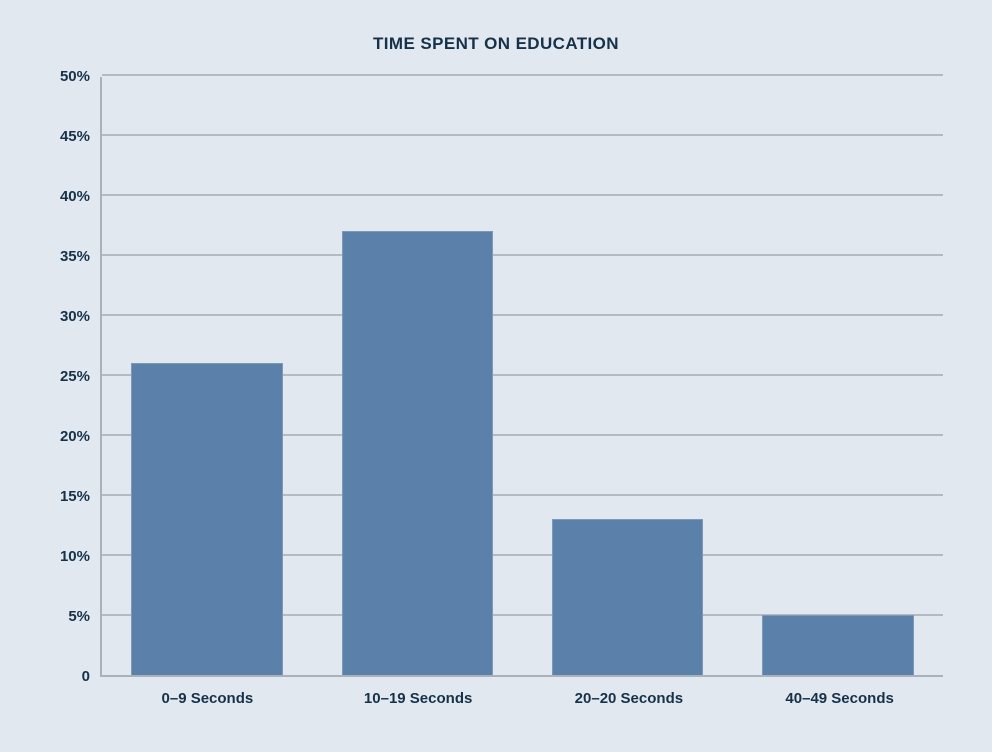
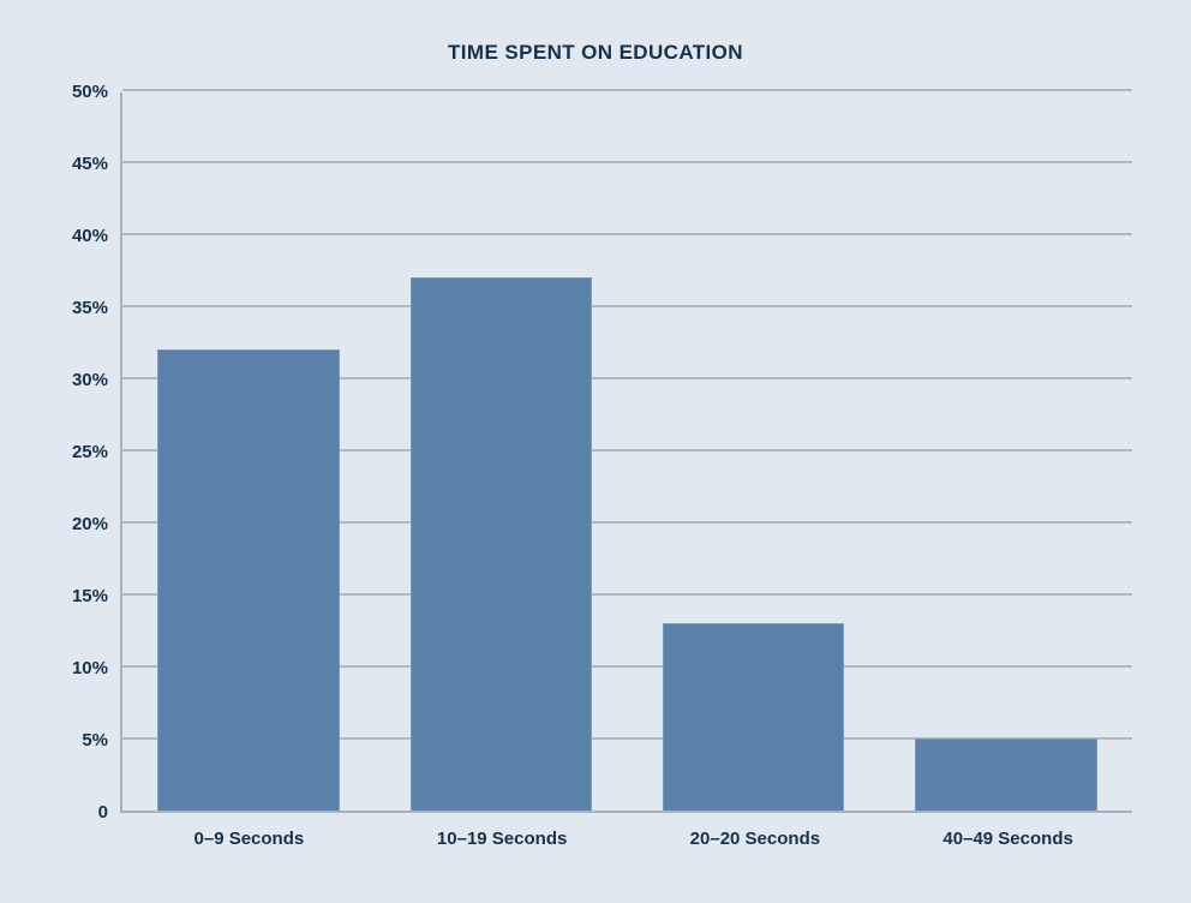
0–9 Seconds: 26% -> 32%
